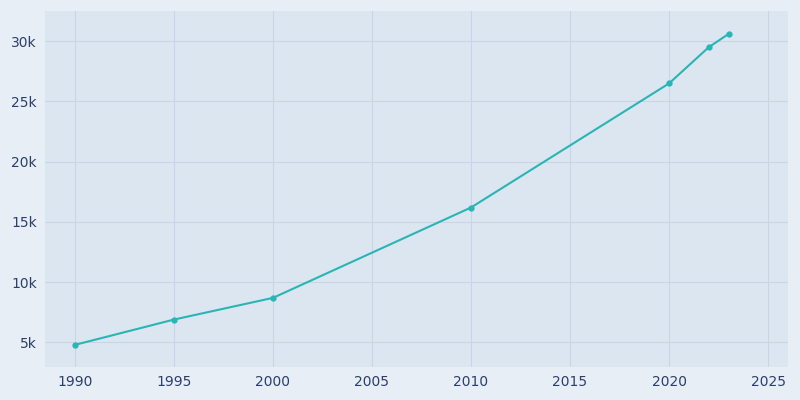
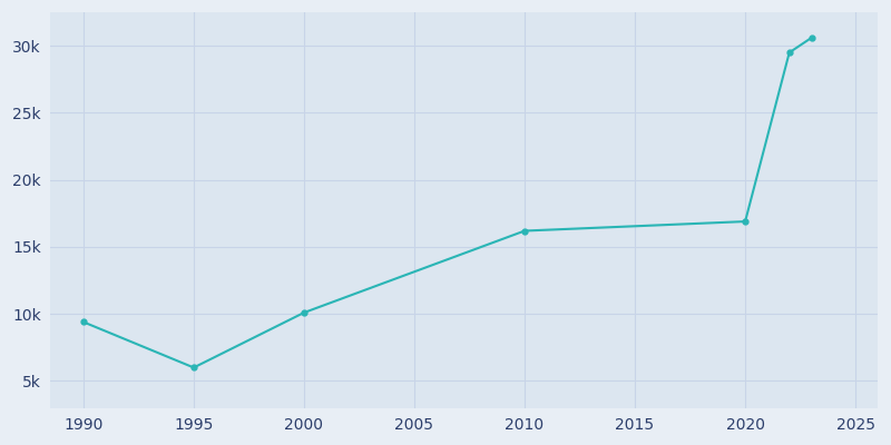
1990: 4.8k -> 9.4k
1995: 6.9k -> 6.0k
2000: 8.7k -> 10.1k
2020: 26.5k -> 16.9k
